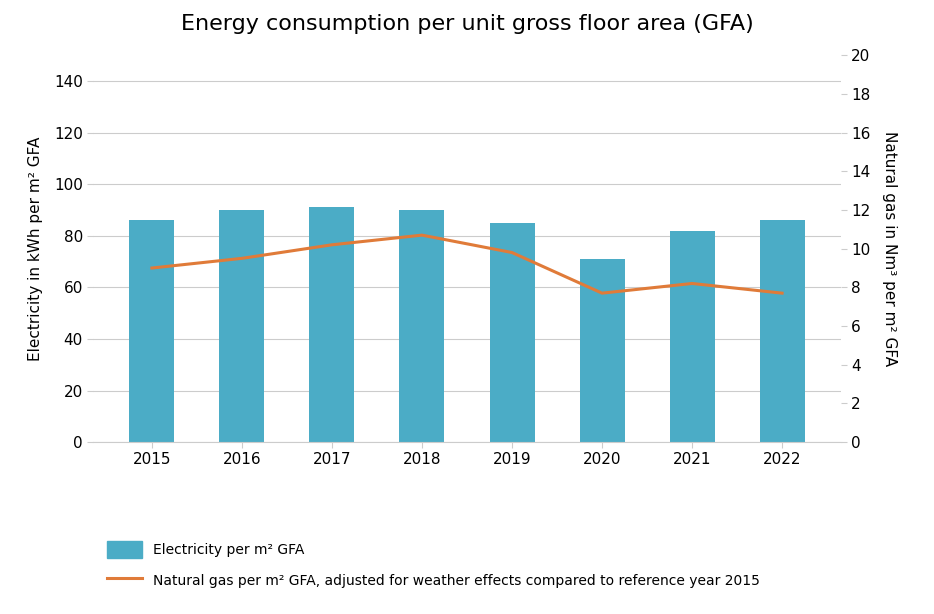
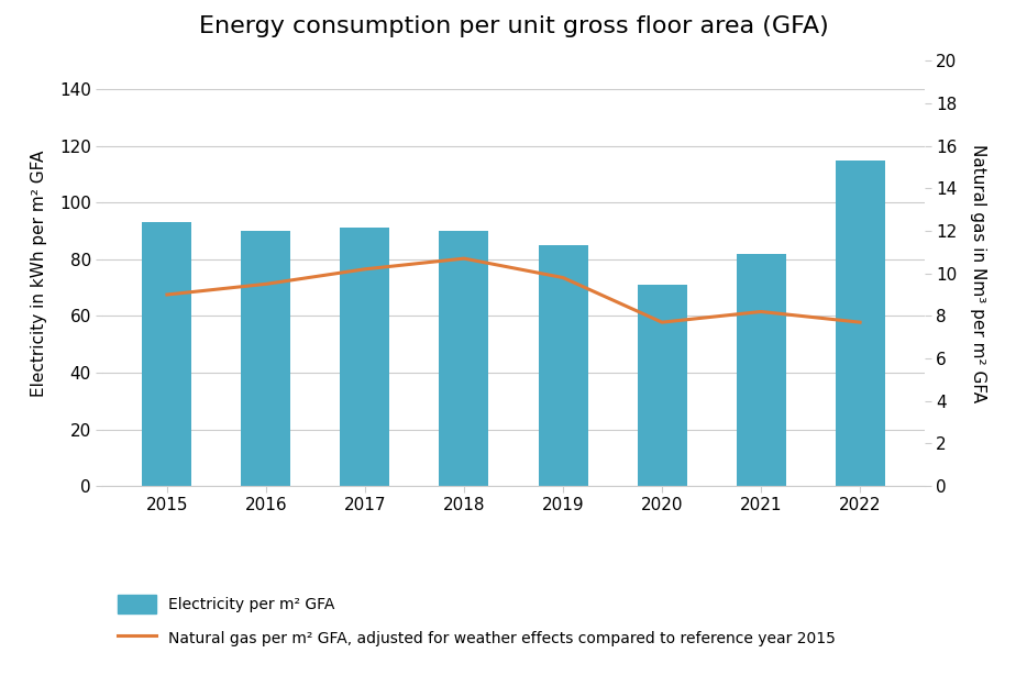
Electricity per m² GFA/2015: 86 -> 93
Electricity per m² GFA/2022: 86 -> 115
